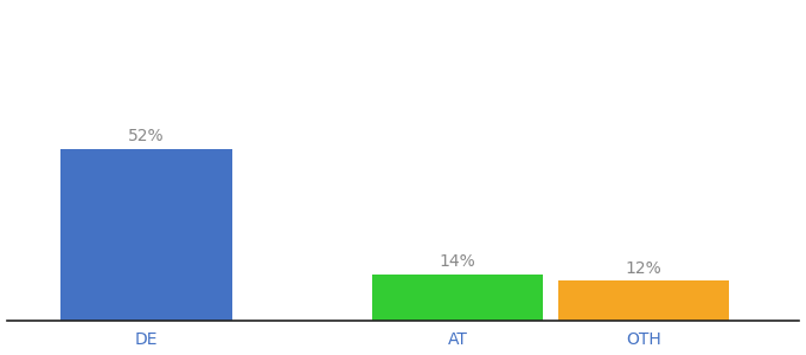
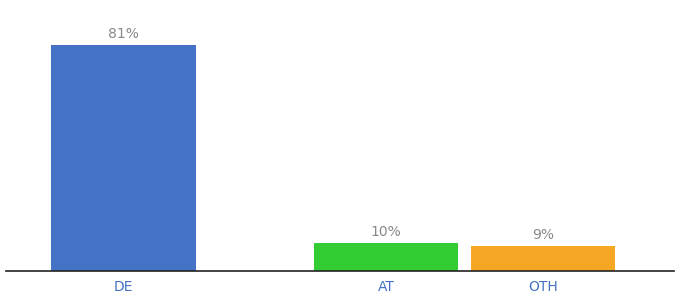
DE: 52% -> 81%
AT: 14% -> 10%
OTH: 12% -> 9%
